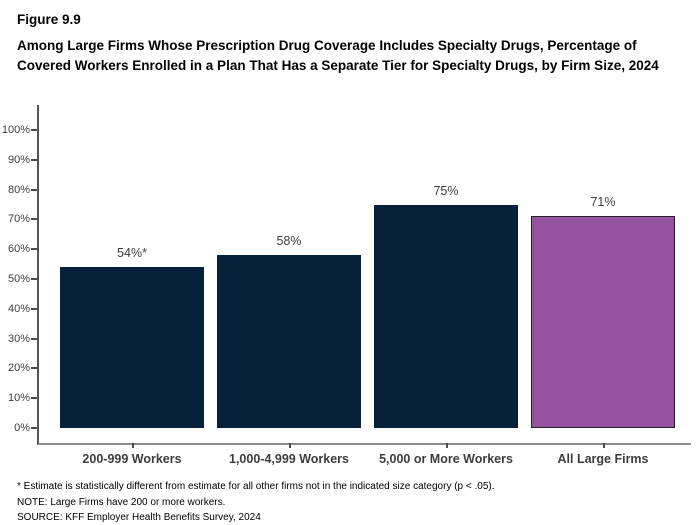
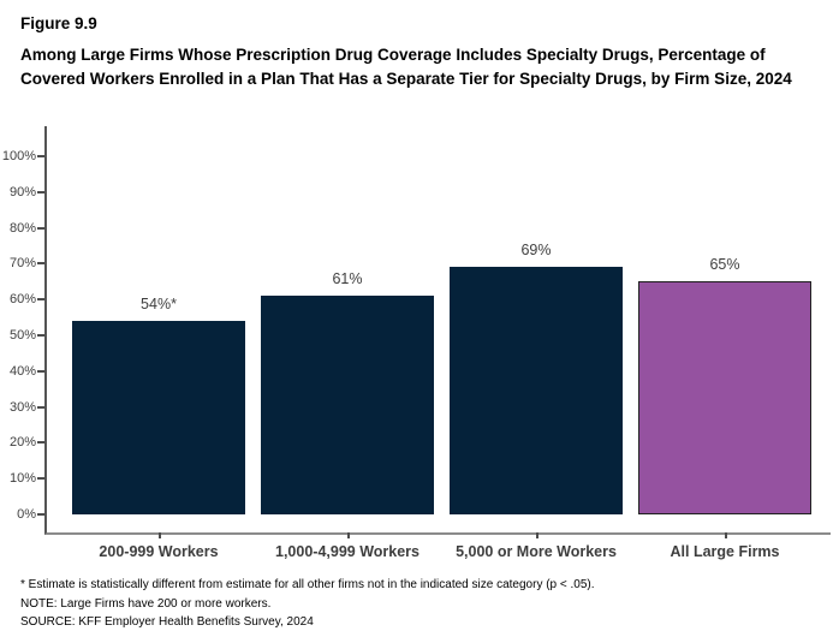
1,000-4,999 Workers: 58% -> 61%
5,000 or More Workers: 75% -> 69%
All Large Firms: 71% -> 65%
